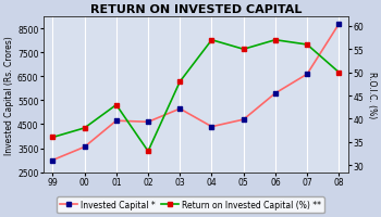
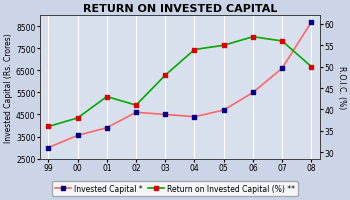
Invested Capital */01: 4650 -> 3900
Return on Invested Capital (%) **/02: 33 -> 41
Invested Capital */03: 5150 -> 4500
Return on Invested Capital (%) **/04: 57 -> 54
Invested Capital */06: 5800 -> 5500
